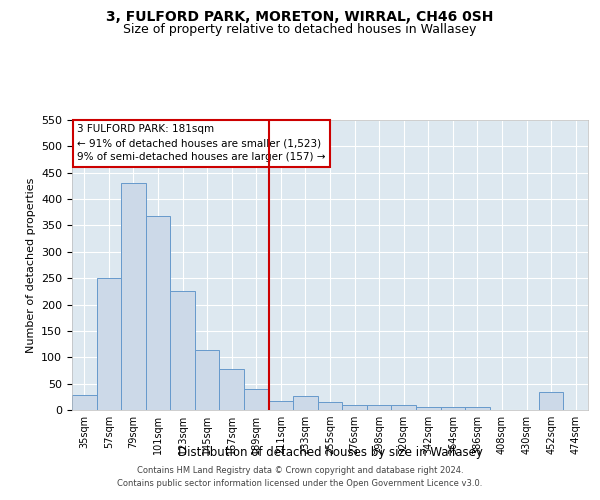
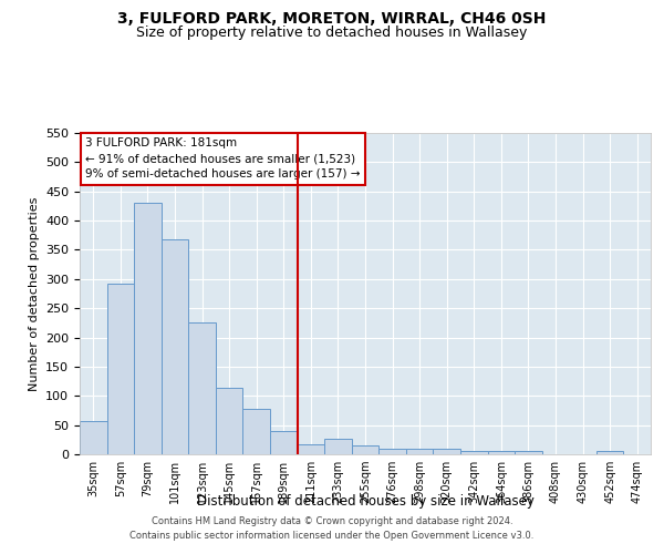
35sqm: 28 -> 57
57sqm: 250 -> 293
452sqm: 34 -> 5
